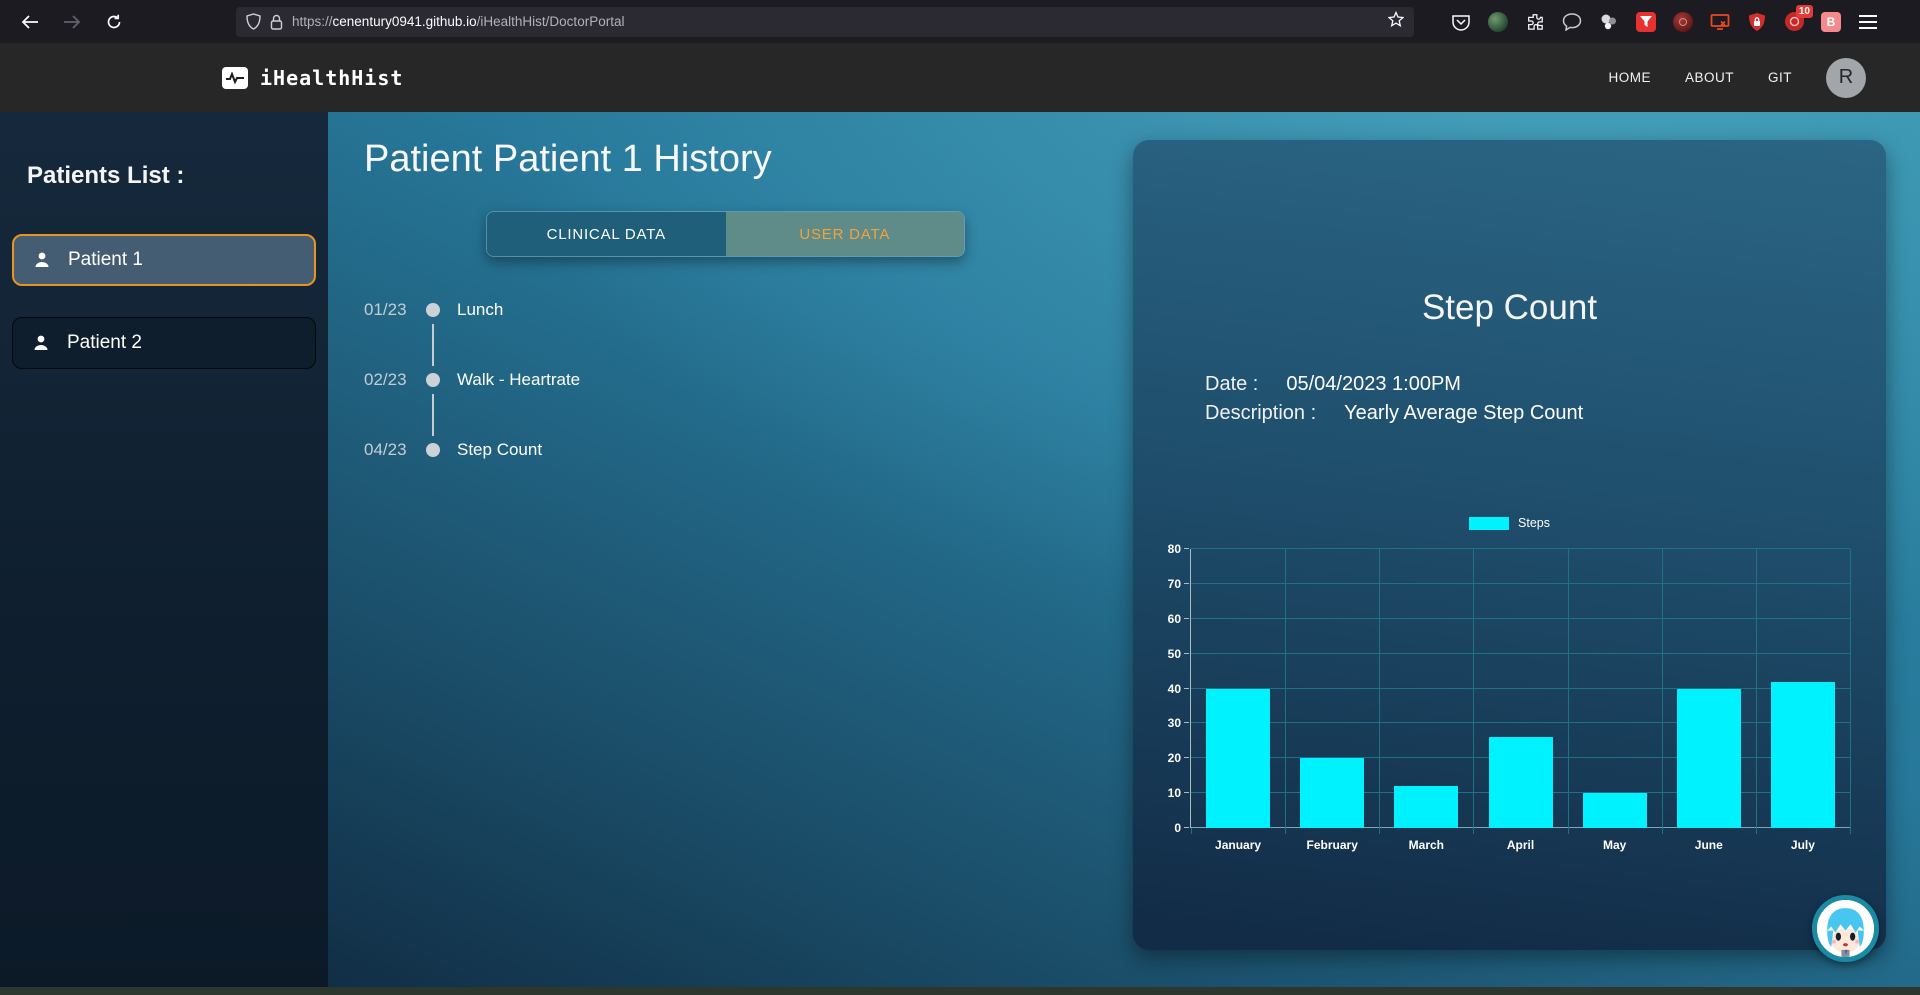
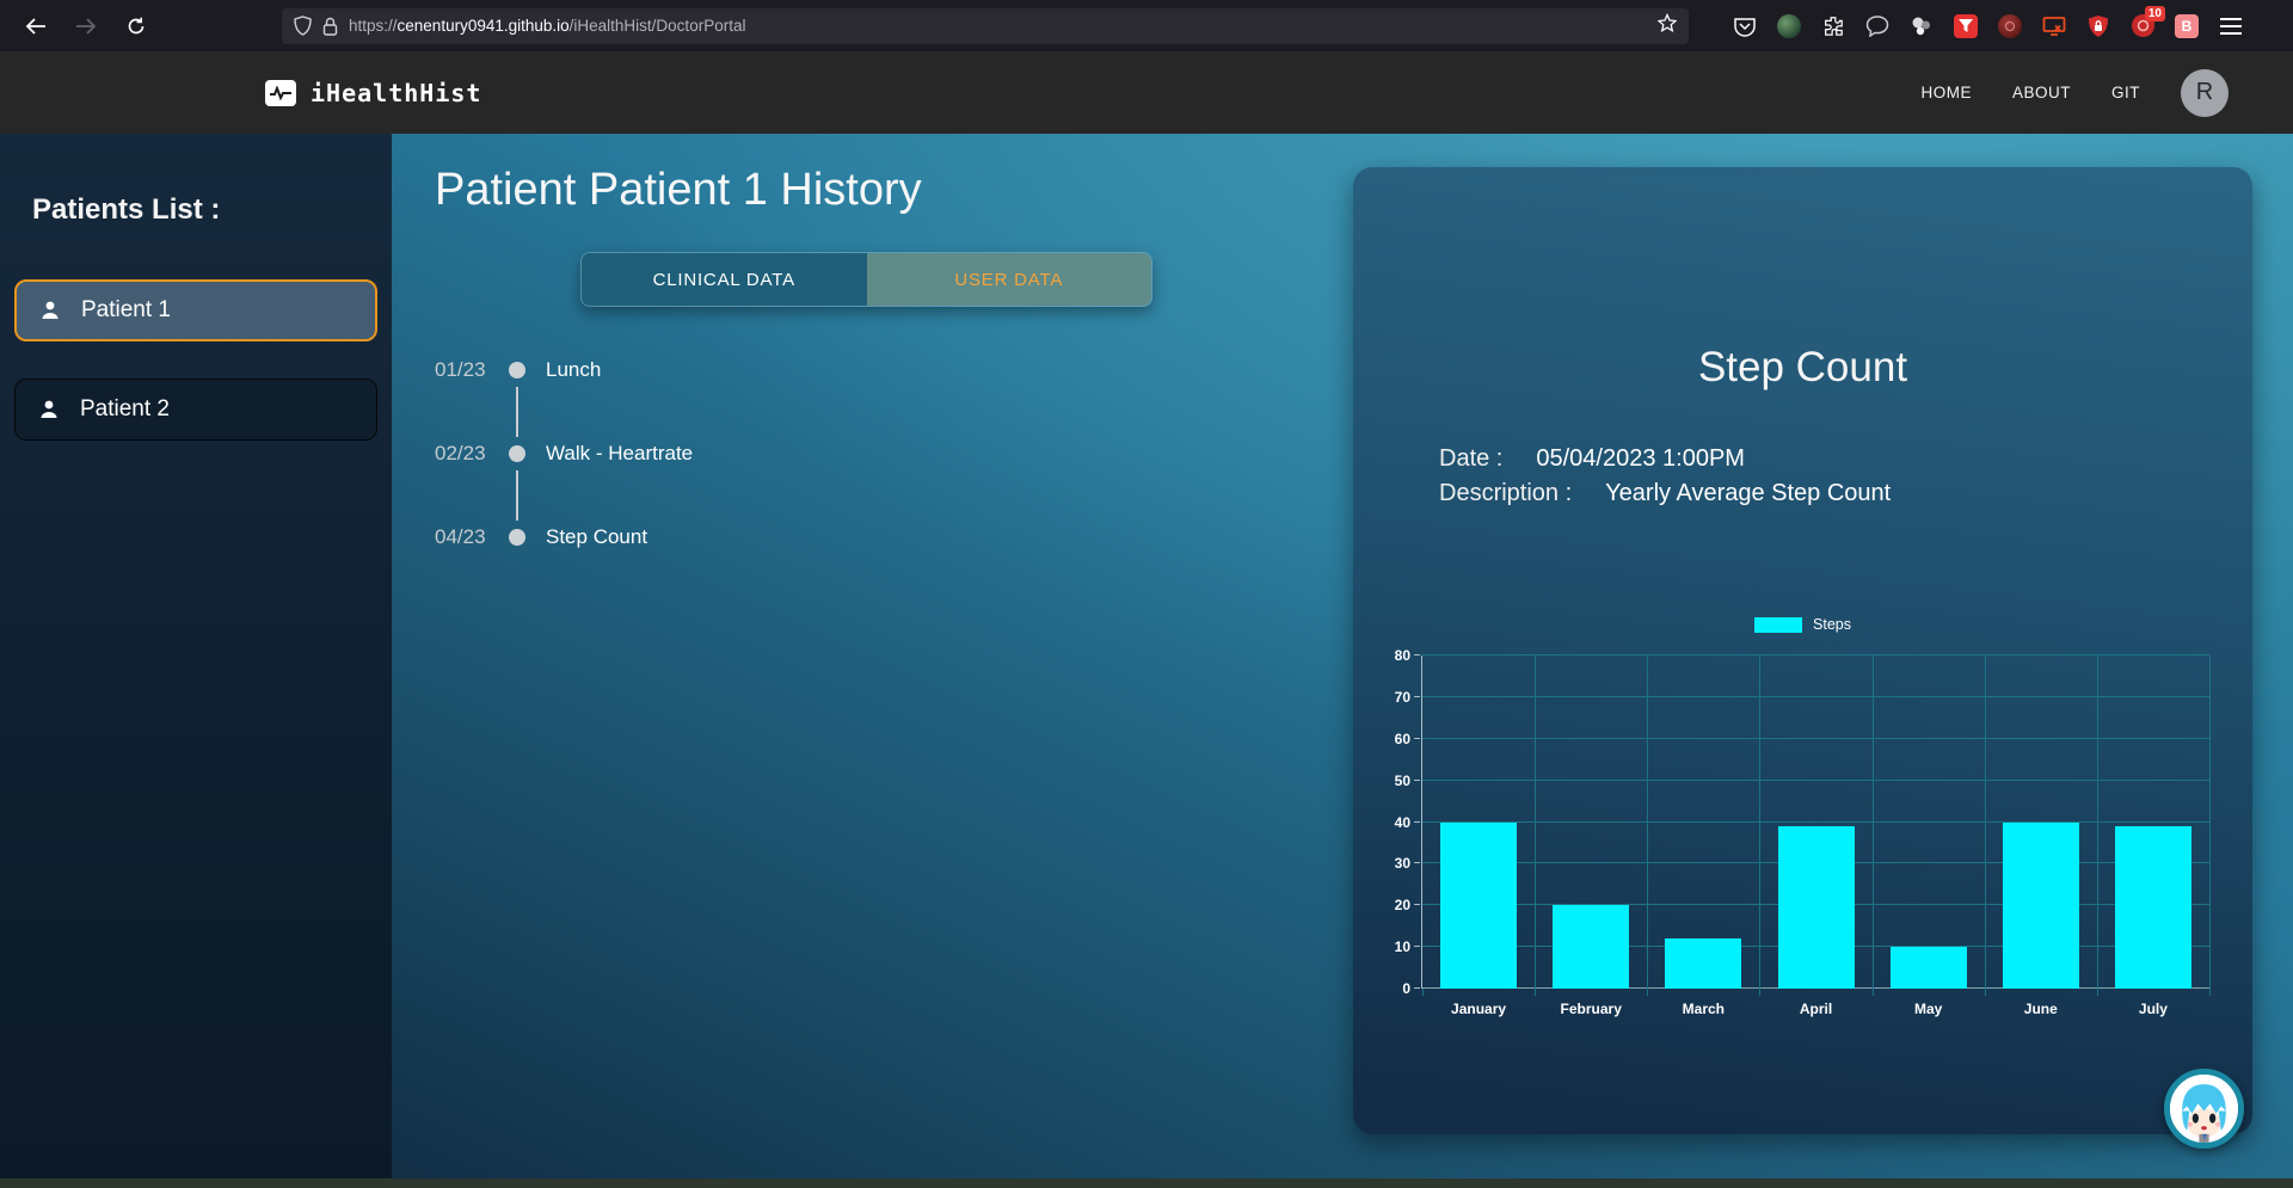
April: 26 -> 39
July: 42 -> 39
